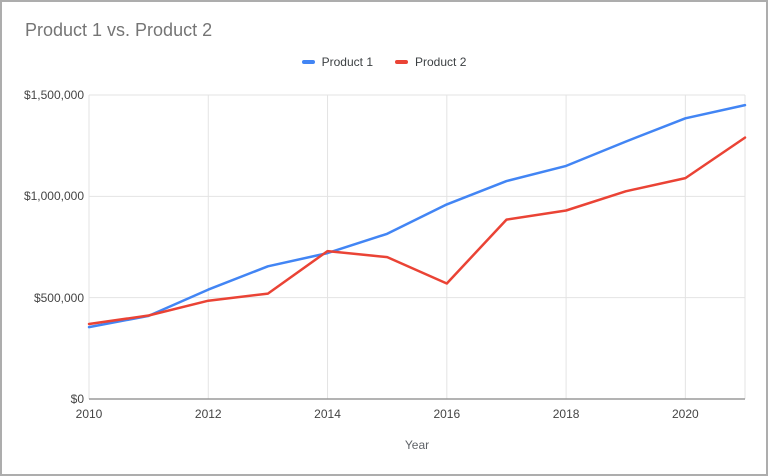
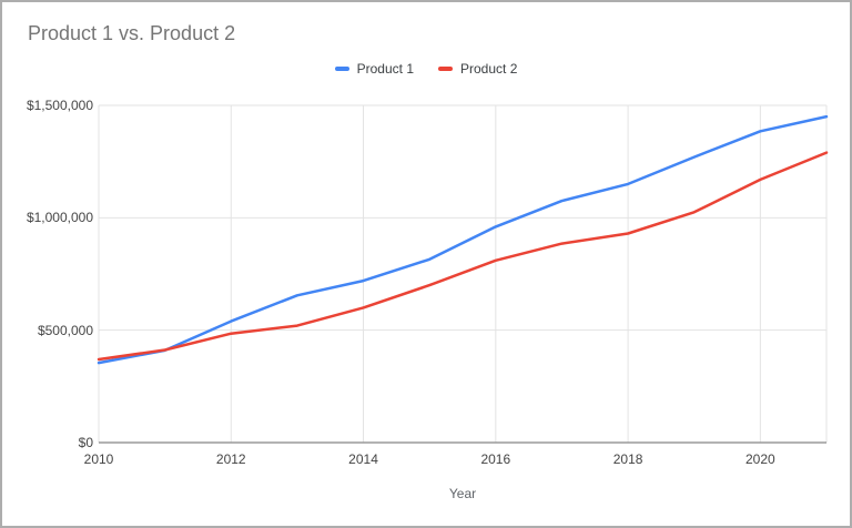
Product 2/2014: $730000 -> $600000
Product 2/2016: $570000 -> $810000
Product 2/2020: $1090000 -> $1170000
